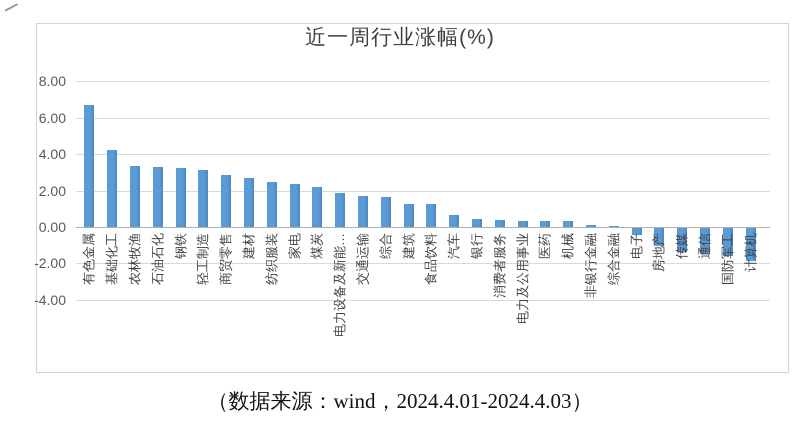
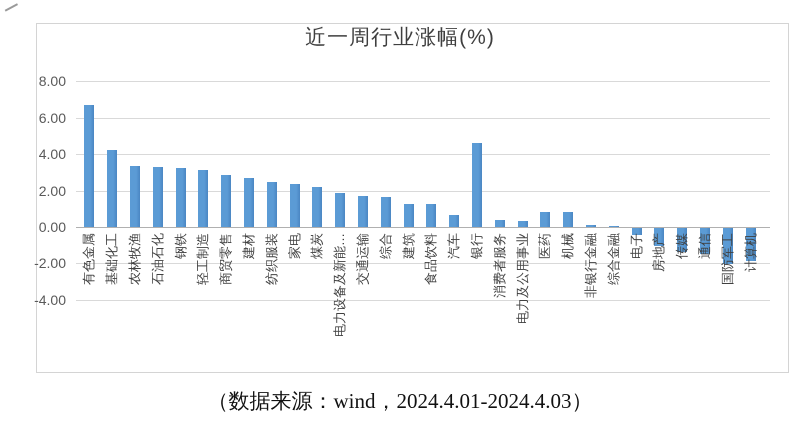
银行: 0.5 -> 4.6
医药: 0.3 -> 0.8
机械: 0.3 -> 0.8
国防军工: -1.5 -> -2.0
